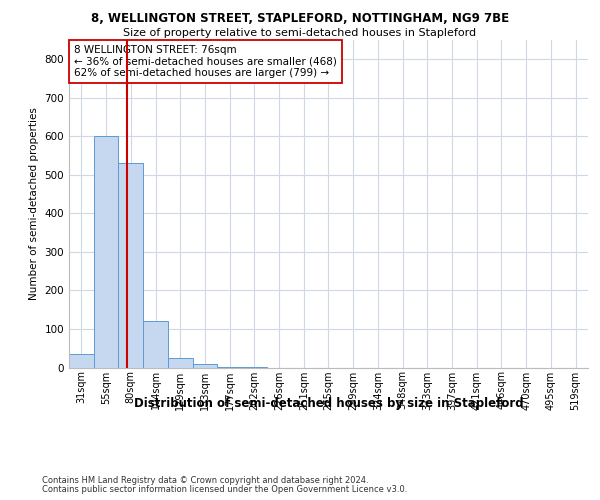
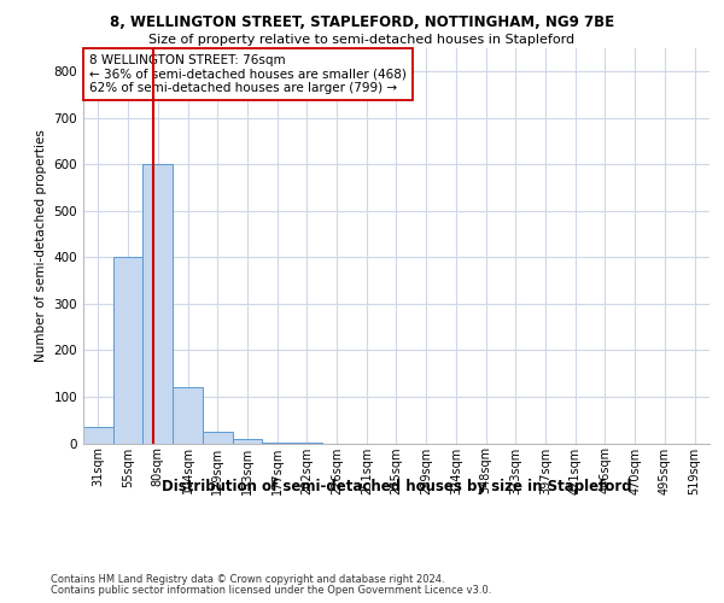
55sqm: 600 -> 400
80sqm: 530 -> 600
